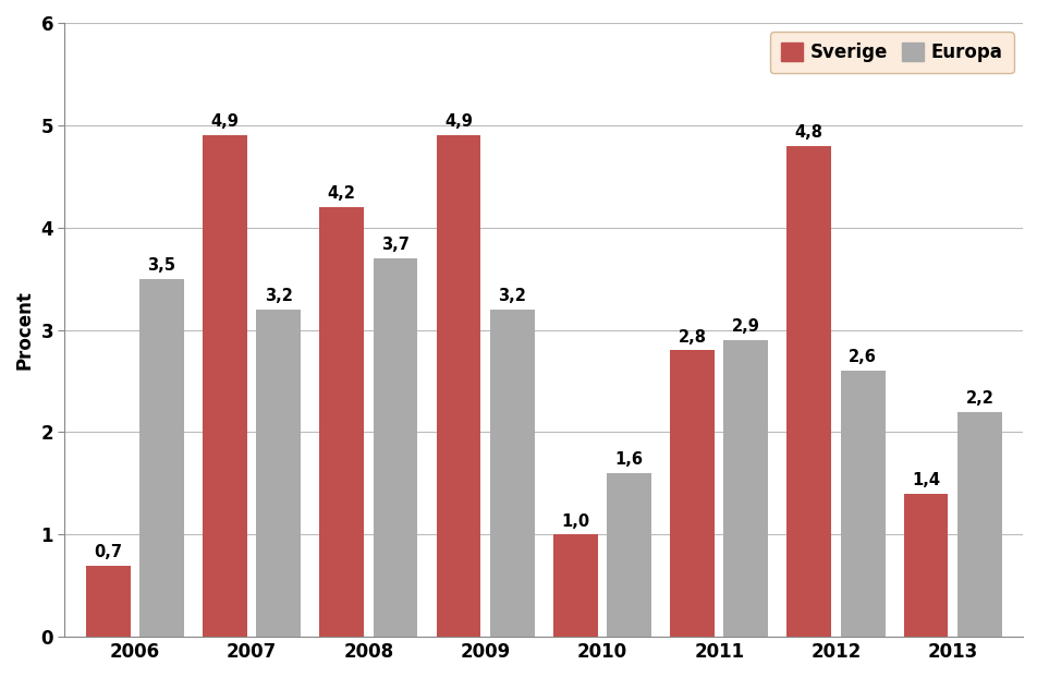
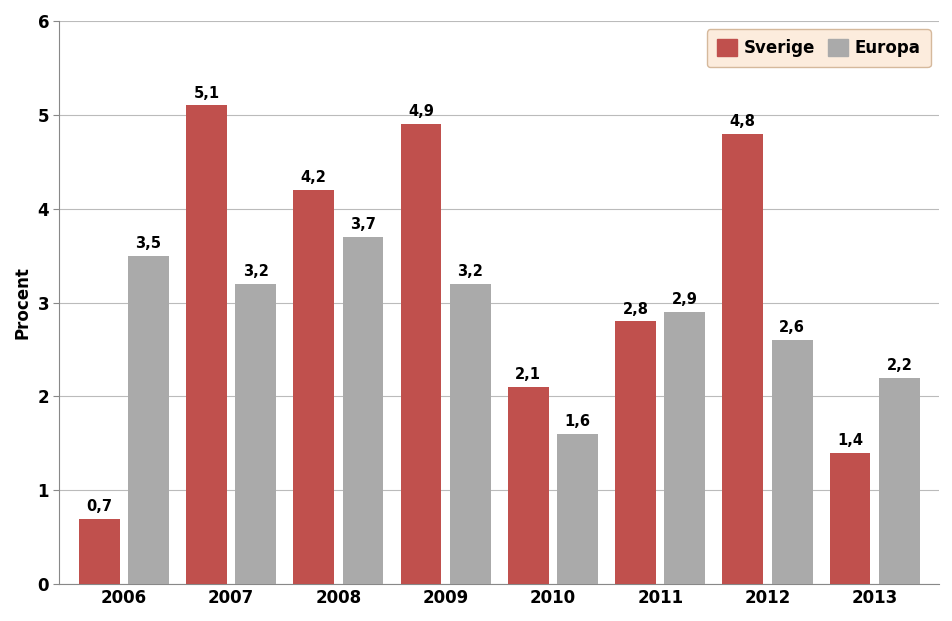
Sverige/2007: 4,9 -> 5,1
Sverige/2010: 1,0 -> 2,1
